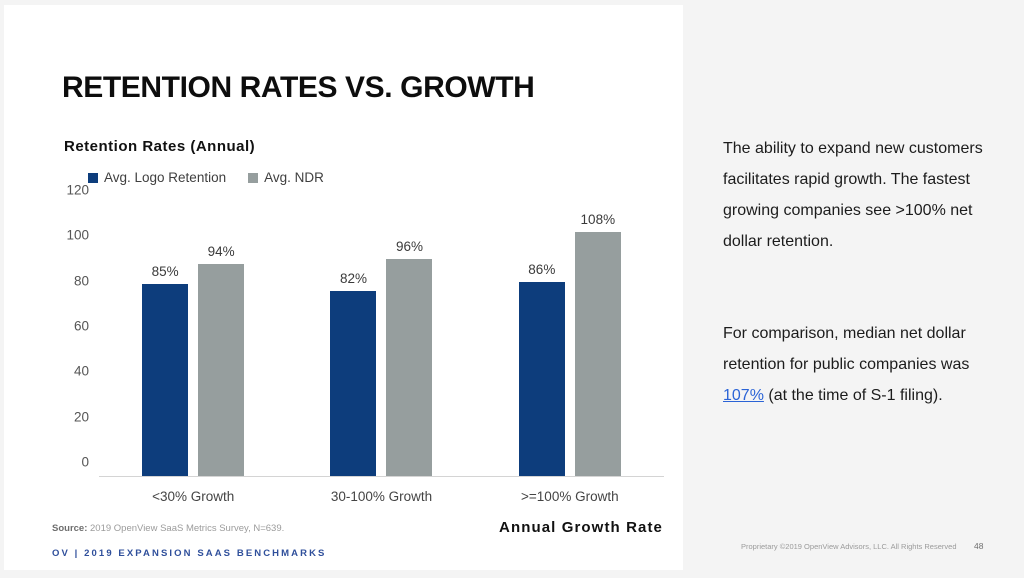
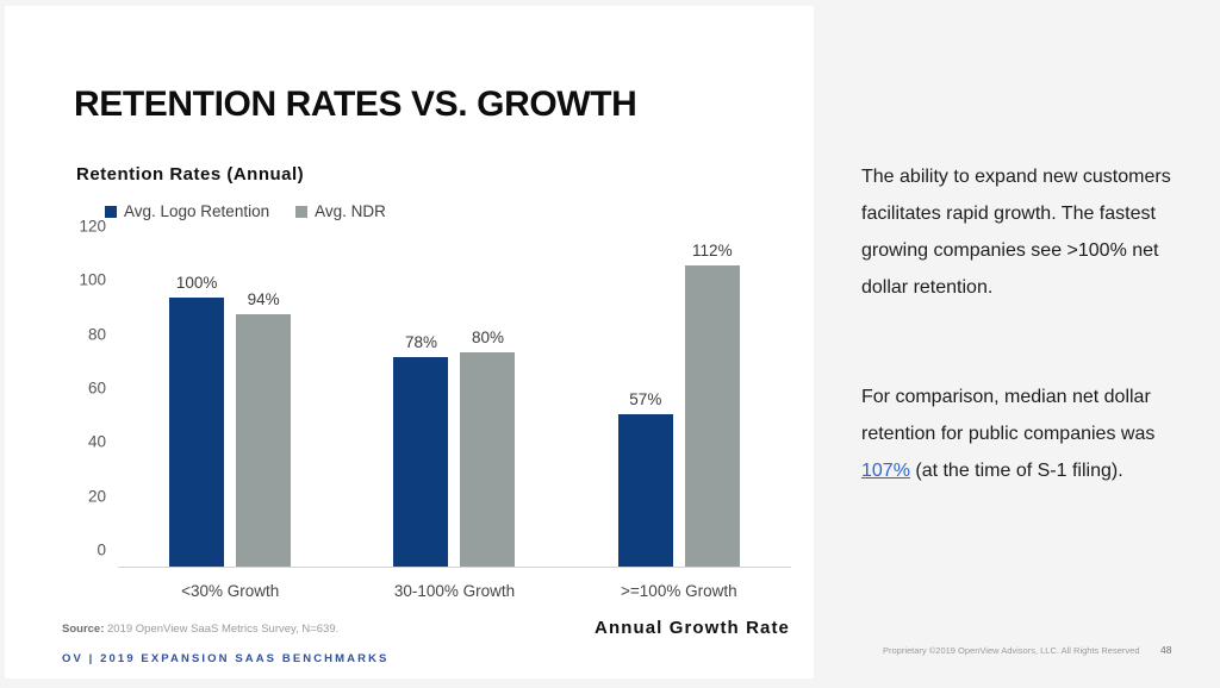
Avg. Logo Retention/<30% Growth: 85% -> 100%
Avg. Logo Retention/30-100% Growth: 82% -> 78%
Avg. NDR/30-100% Growth: 96% -> 80%
Avg. Logo Retention/>=100% Growth: 86% -> 57%
Avg. NDR/>=100% Growth: 108% -> 112%
